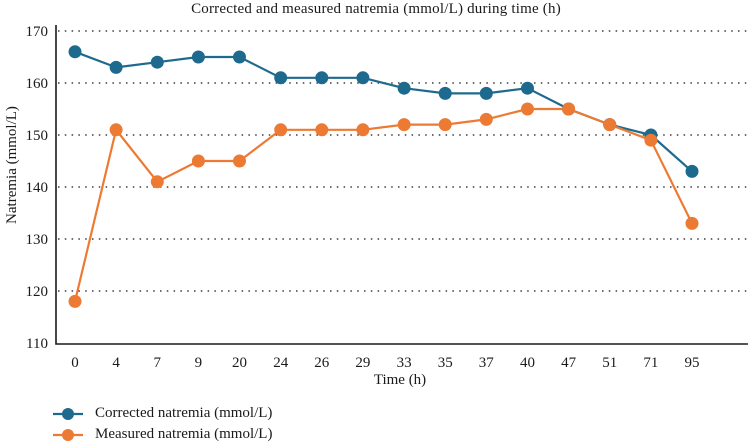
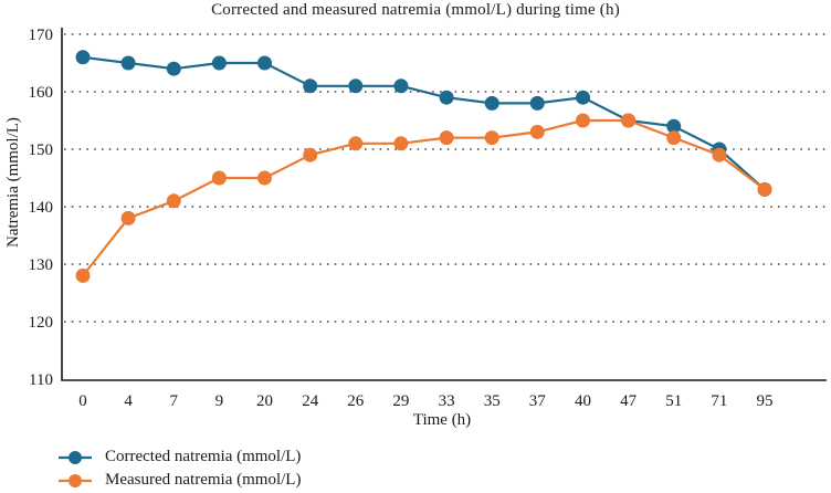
Measured natremia (mmol/L)/0: 118 -> 128
Corrected natremia (mmol/L)/4: 163 -> 165
Measured natremia (mmol/L)/4: 151 -> 138
Measured natremia (mmol/L)/24: 151 -> 149
Corrected natremia (mmol/L)/51: 152 -> 154
Measured natremia (mmol/L)/95: 133 -> 143
